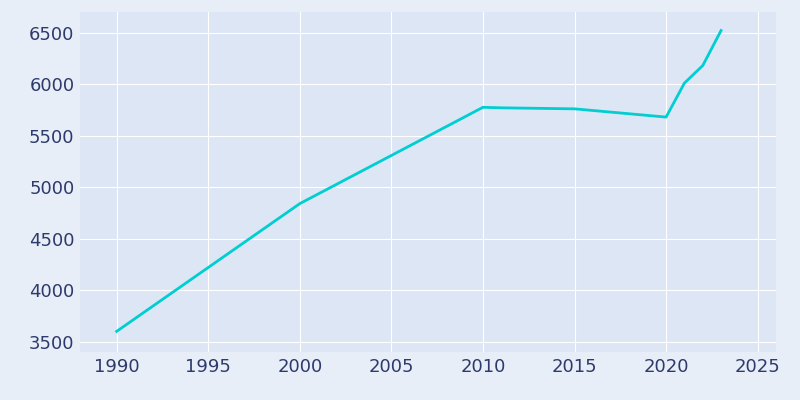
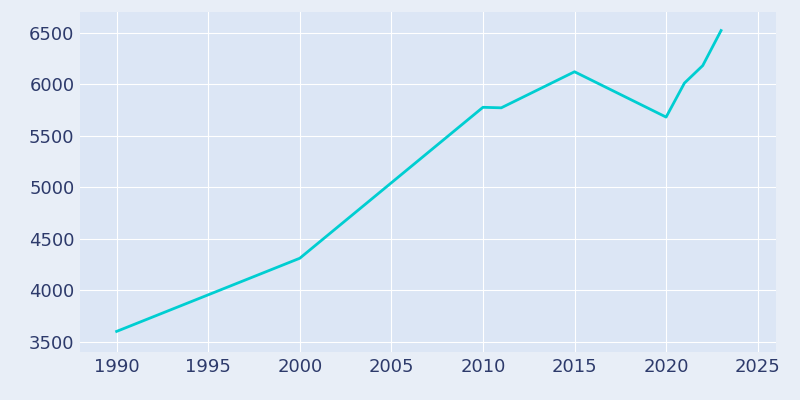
2000: 4840 -> 4310
2015: 5760 -> 6120
